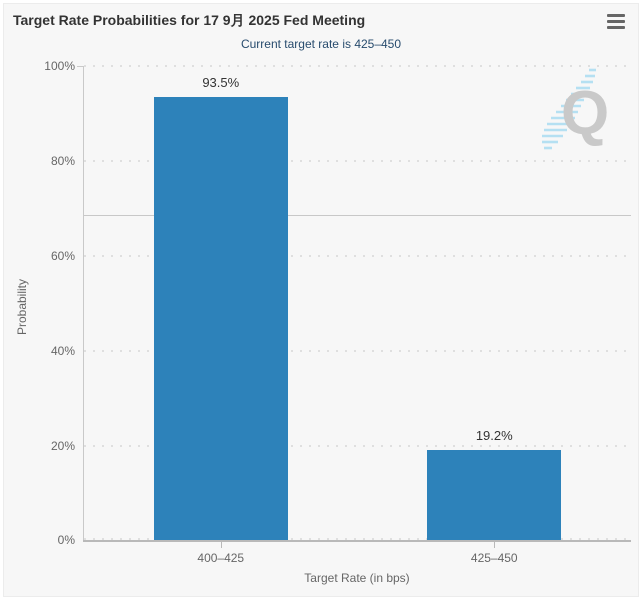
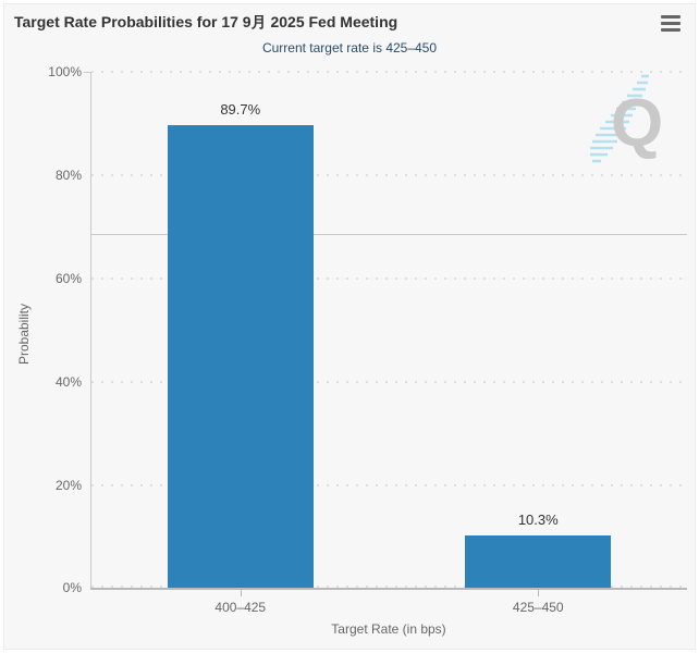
400–425: 93.5% -> 89.7%
425–450: 19.2% -> 10.3%
